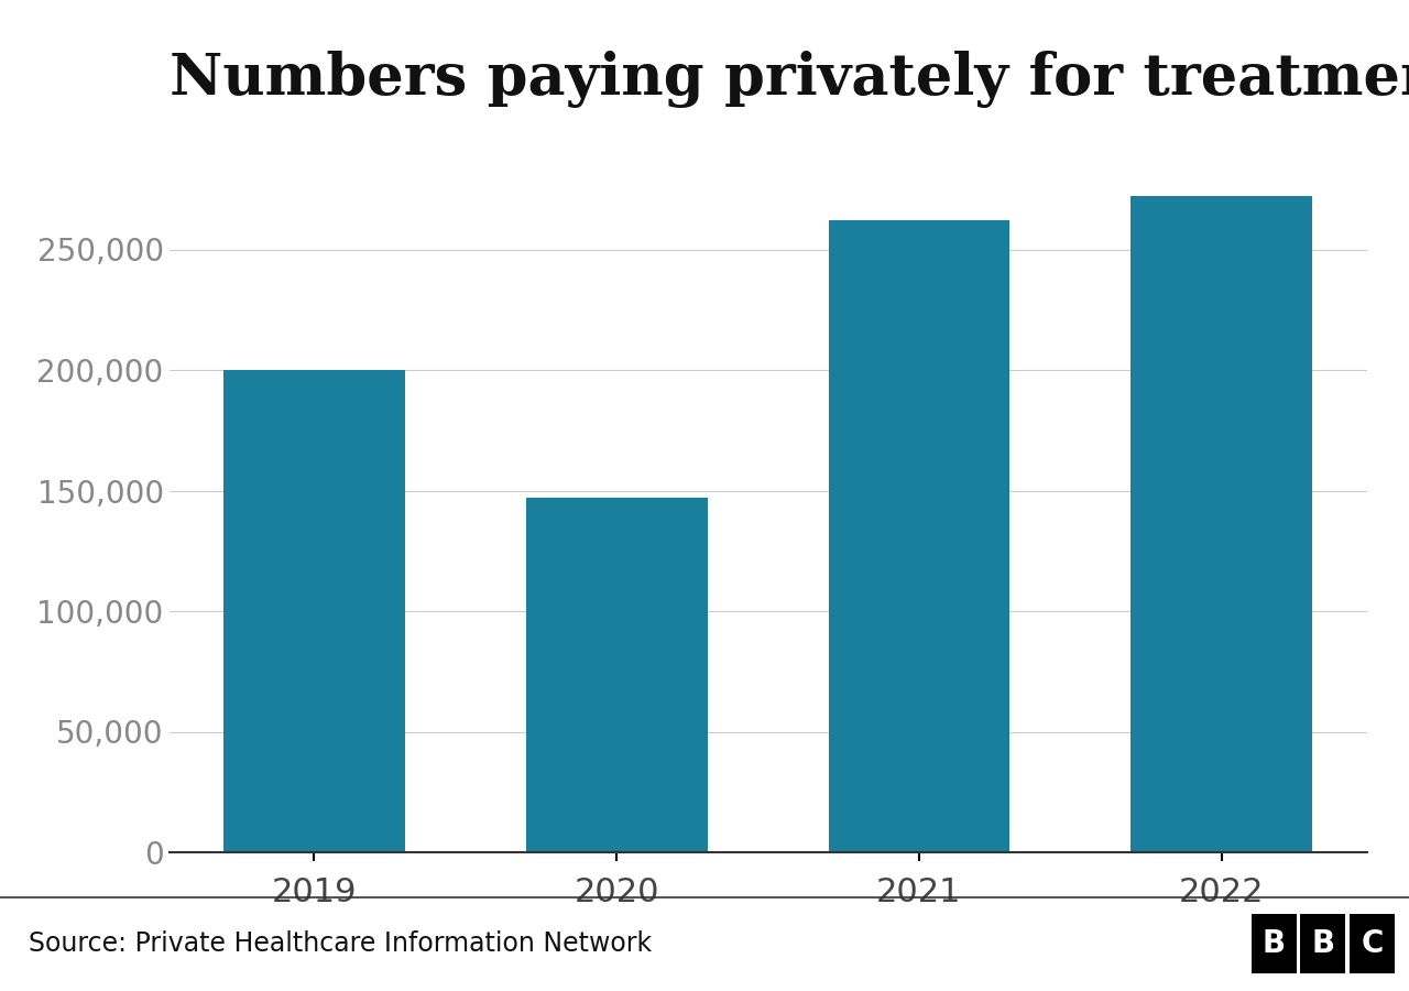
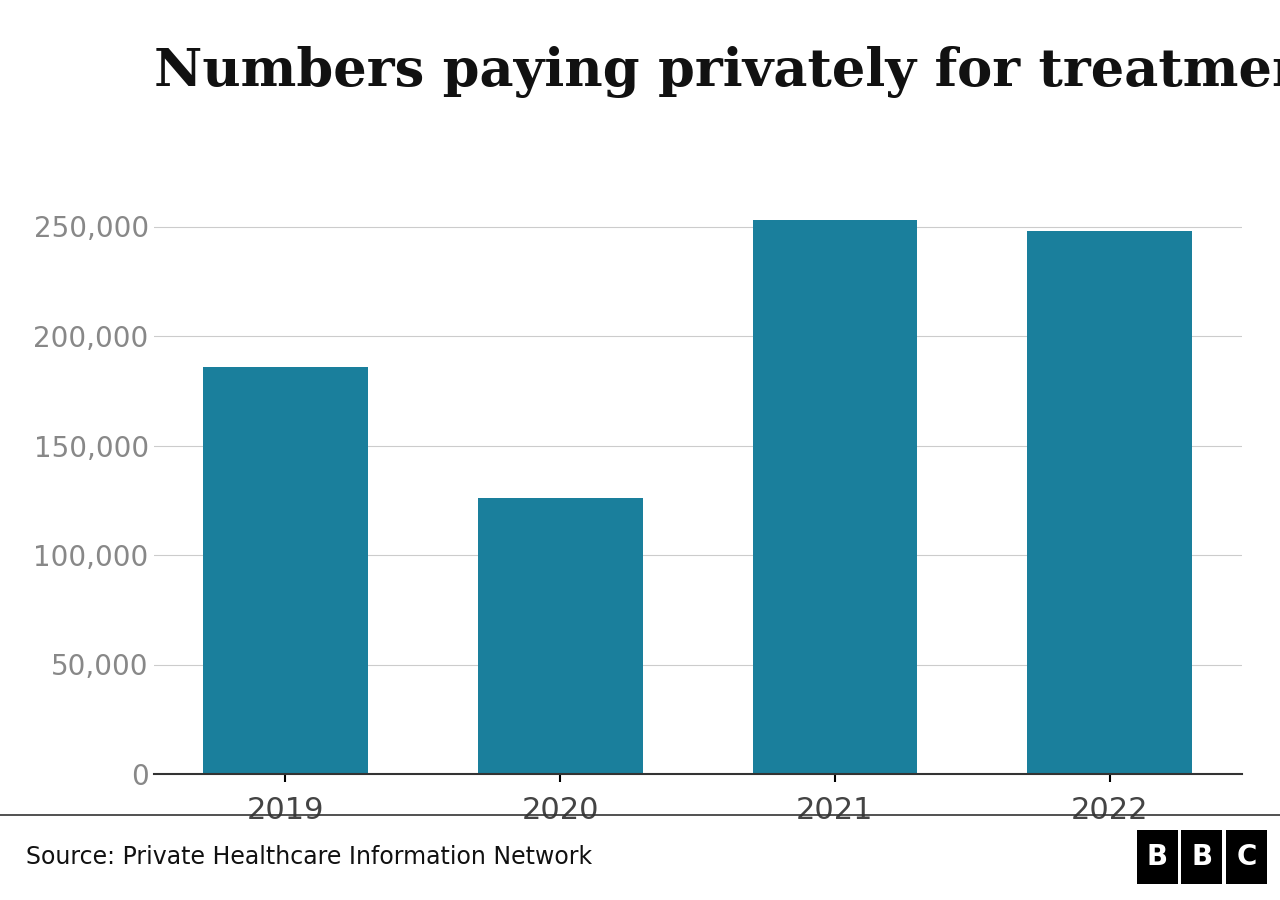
2019: 200,000 -> 186,000
2020: 147,000 -> 126,000
2021: 262,000 -> 253,000
2022: 272,000 -> 248,000
